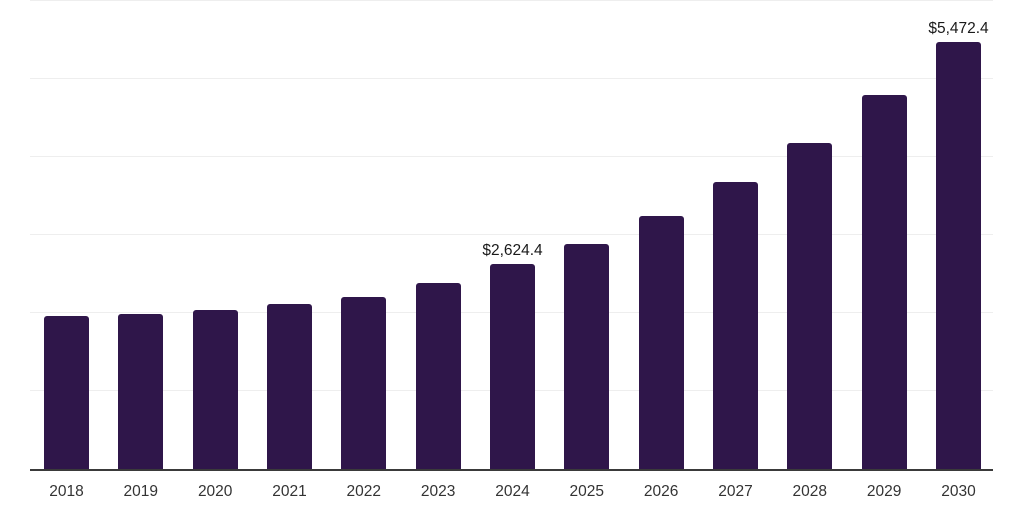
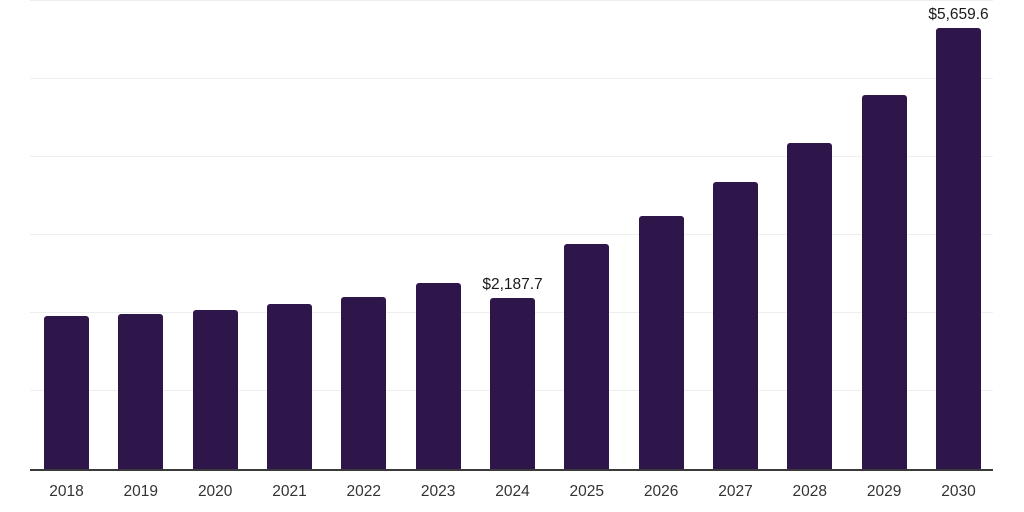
2024: $2,624.4 -> $2,187.7
2030: $5,472.4 -> $5,659.6
